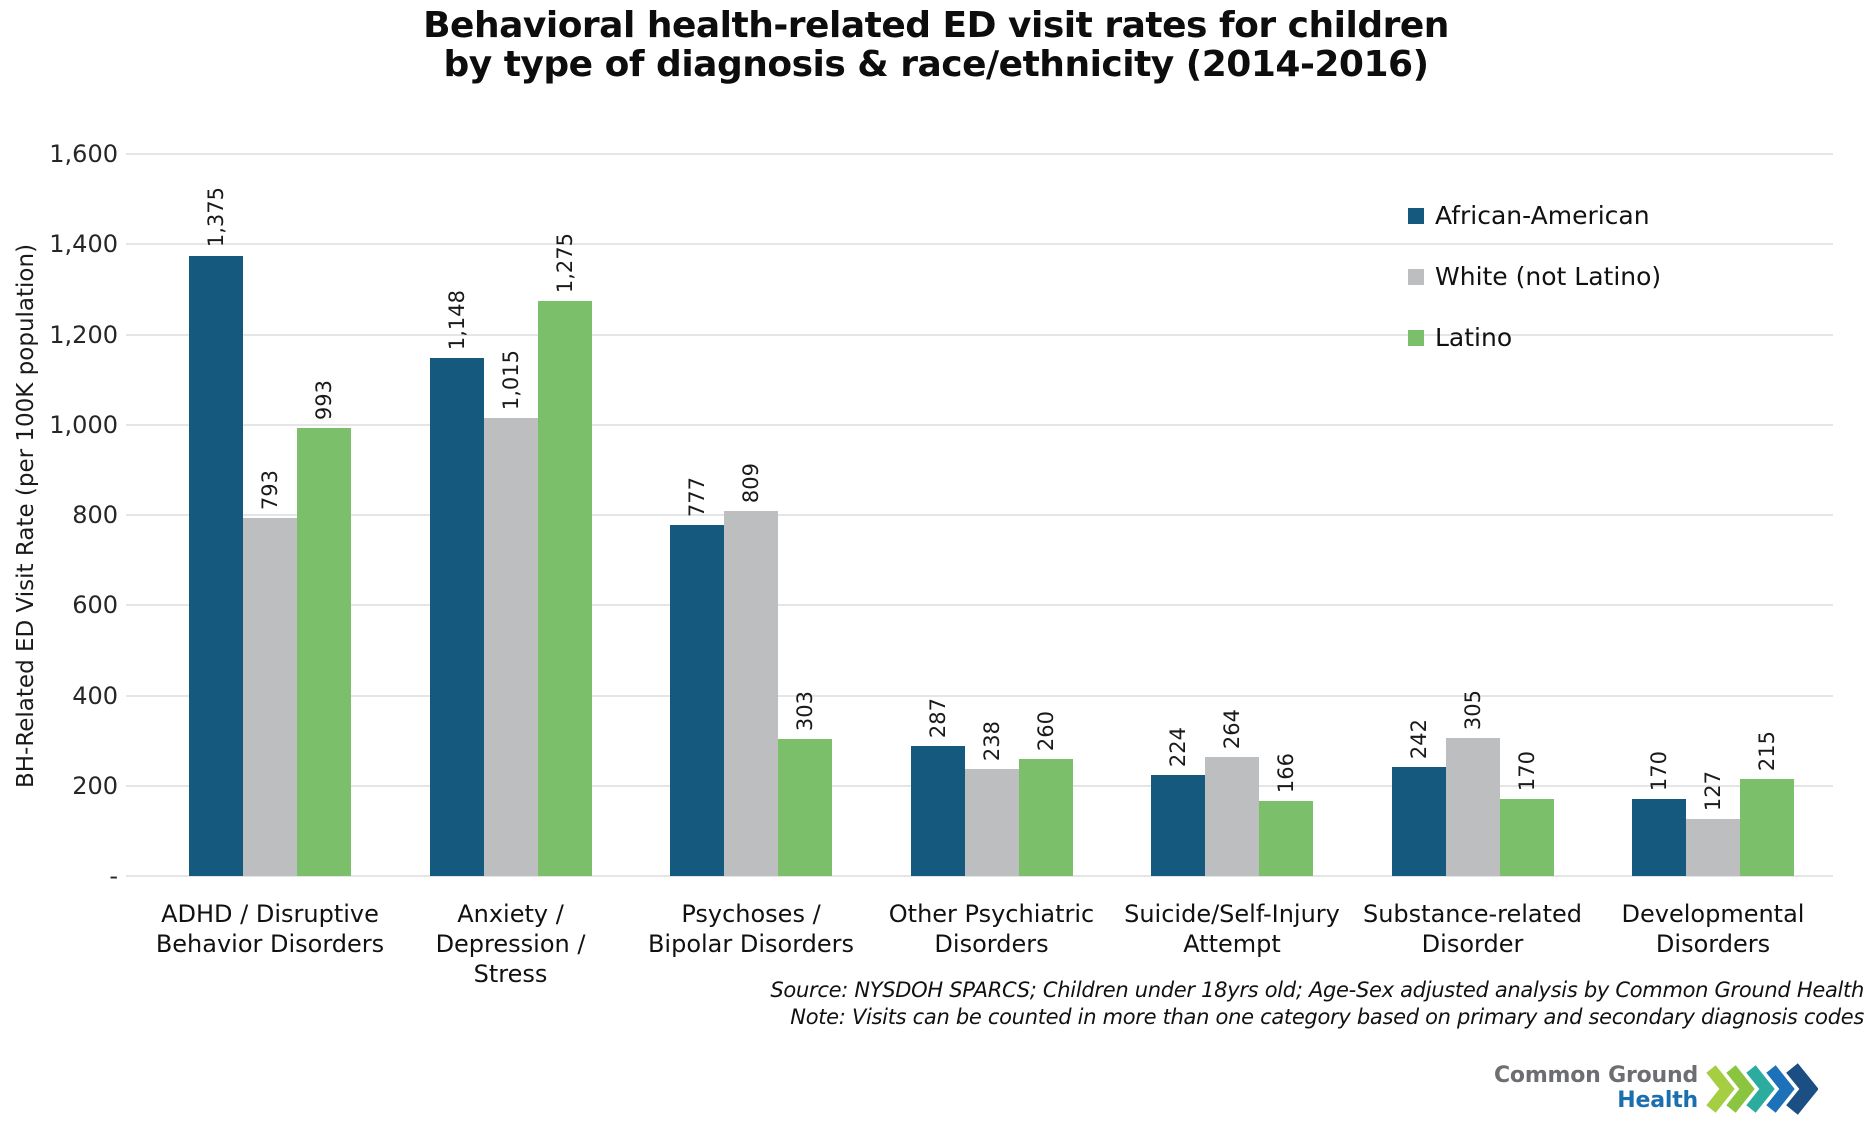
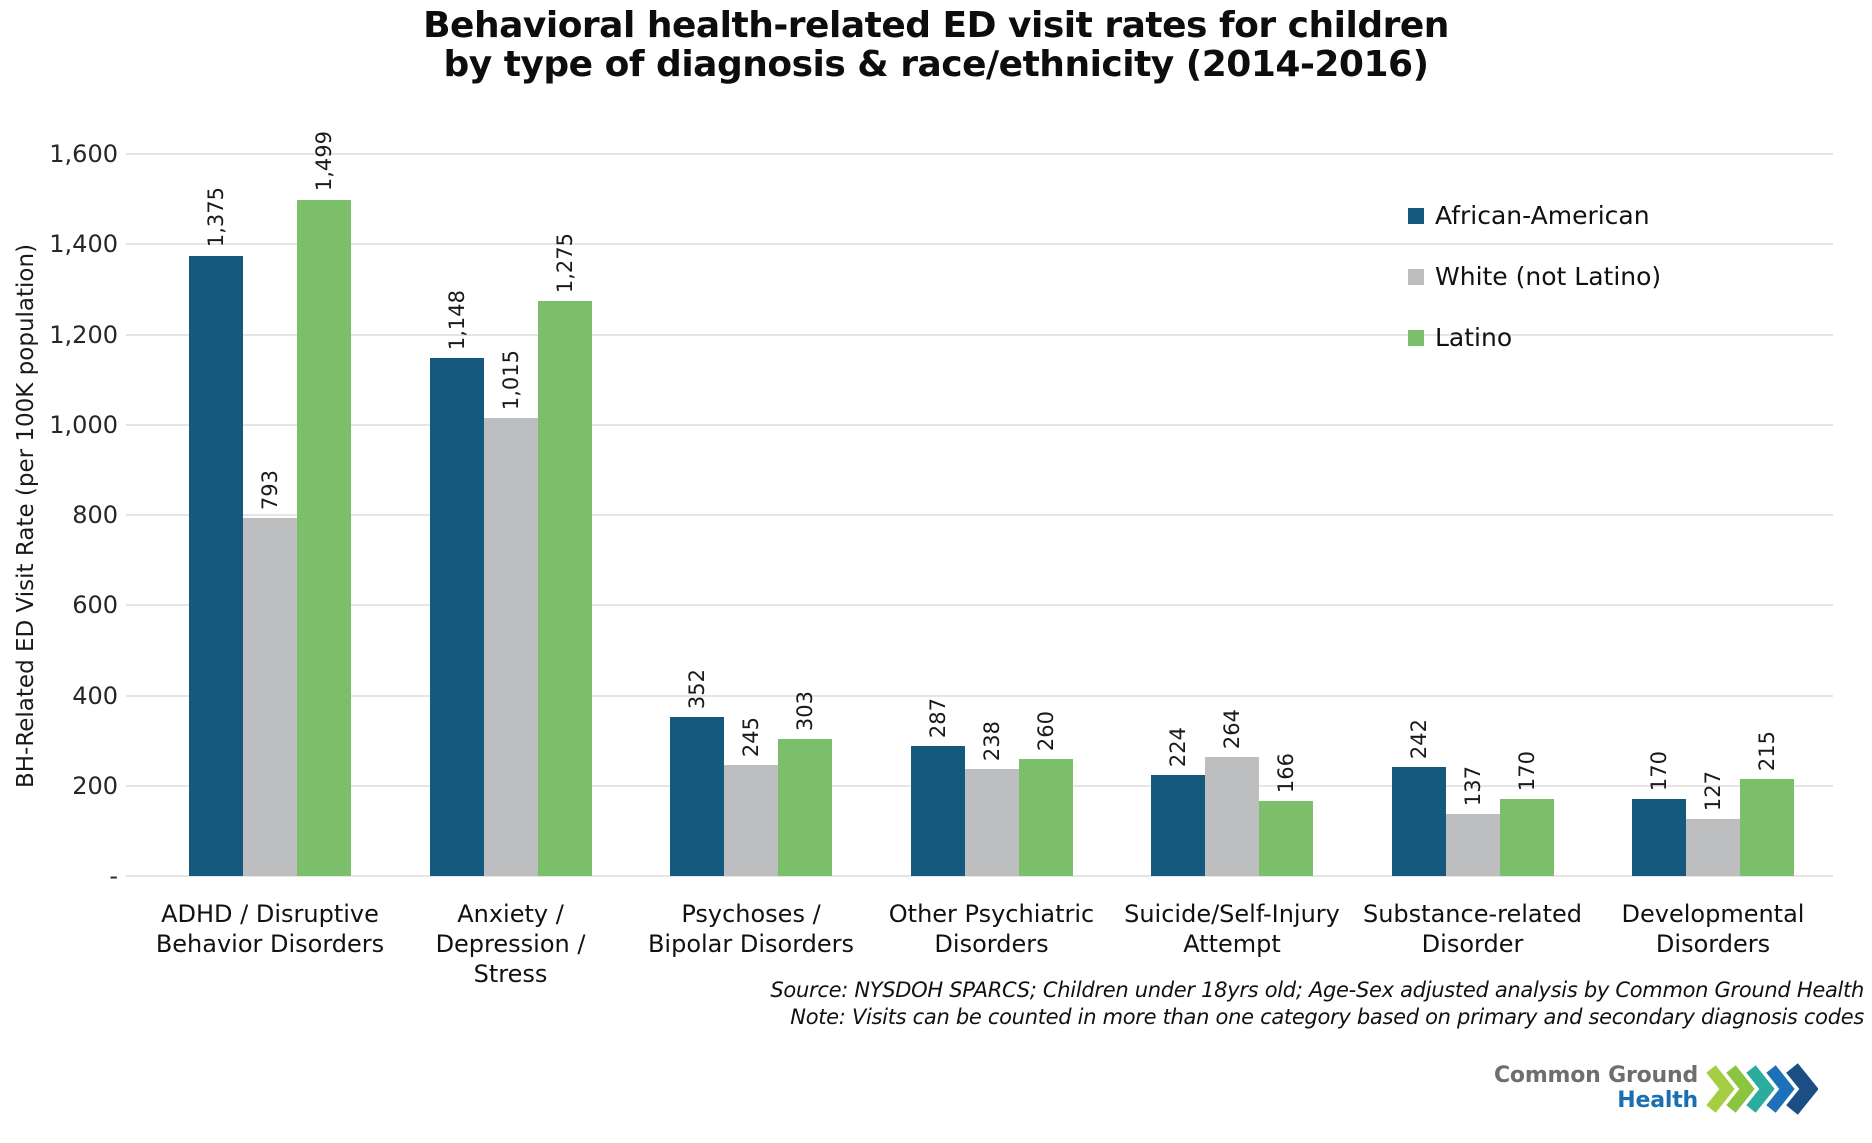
Latino/ADHD / Disruptive Behavior Disorders: 993 -> 1,499
African-American/Psychoses / Bipolar Disorders: 777 -> 352
White (not Latino)/Psychoses / Bipolar Disorders: 809 -> 245
White (not Latino)/Substance-related Disorder: 305 -> 137
